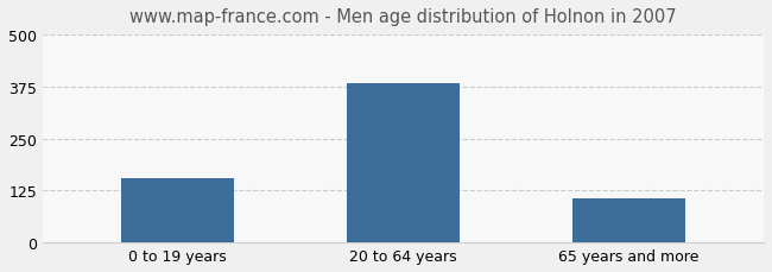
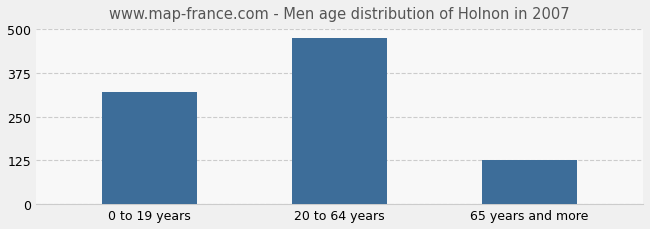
0 to 19 years: 155 -> 320
20 to 64 years: 383 -> 475
65 years and more: 107 -> 125
